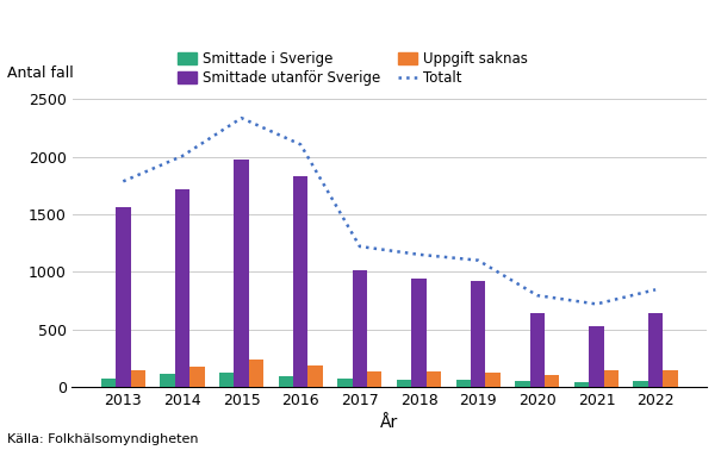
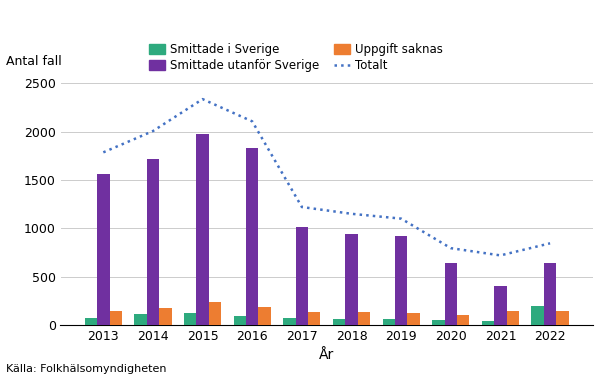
Smittade utanför Sverige/2021: 530 -> 400
Smittade i Sverige/2022: 60 -> 200
